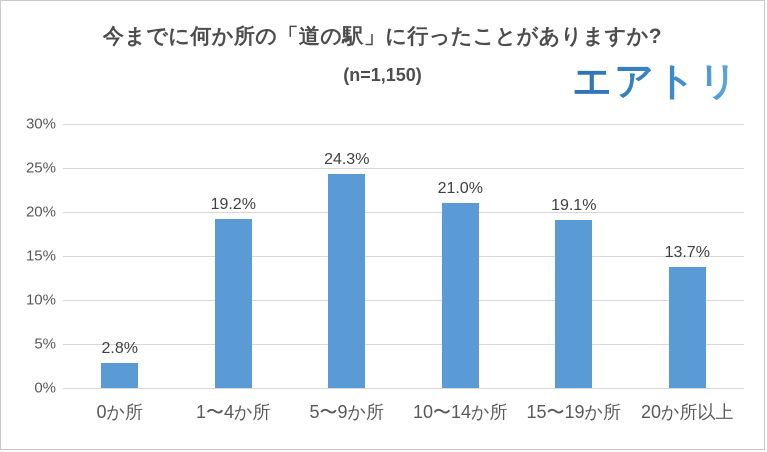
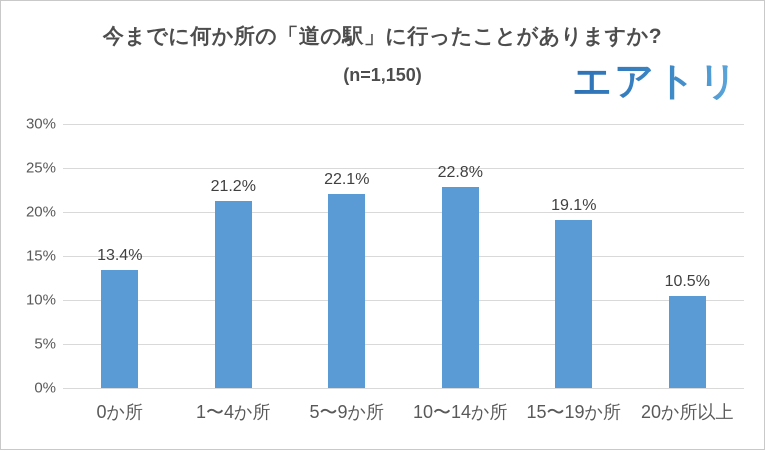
0か所: 2.8% -> 13.4%
1〜4か所: 19.2% -> 21.2%
5〜9か所: 24.3% -> 22.1%
10〜14か所: 21.0% -> 22.8%
20か所以上: 13.7% -> 10.5%
